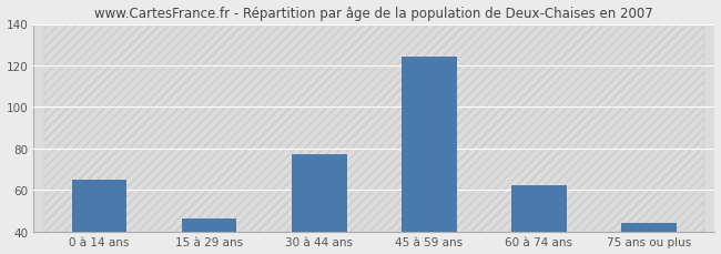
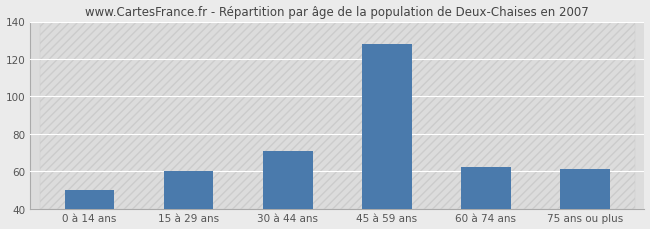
0 à 14 ans: 65 -> 50
15 à 29 ans: 46 -> 60
30 à 44 ans: 77 -> 71
45 à 59 ans: 124 -> 128
75 ans ou plus: 44 -> 61
